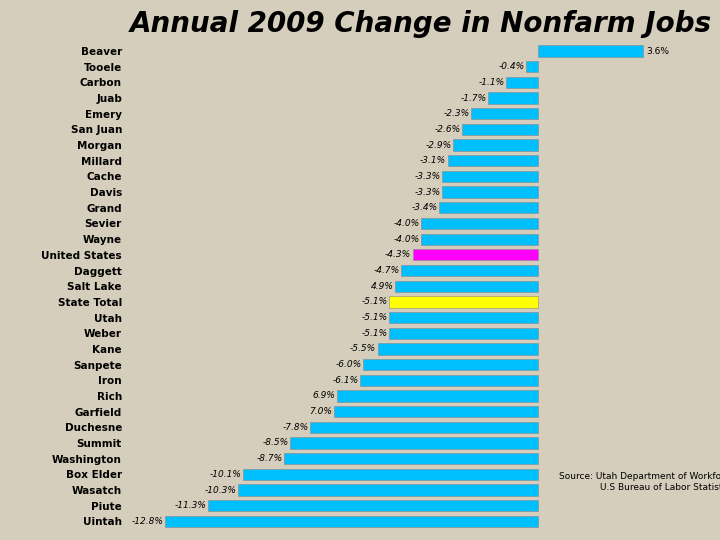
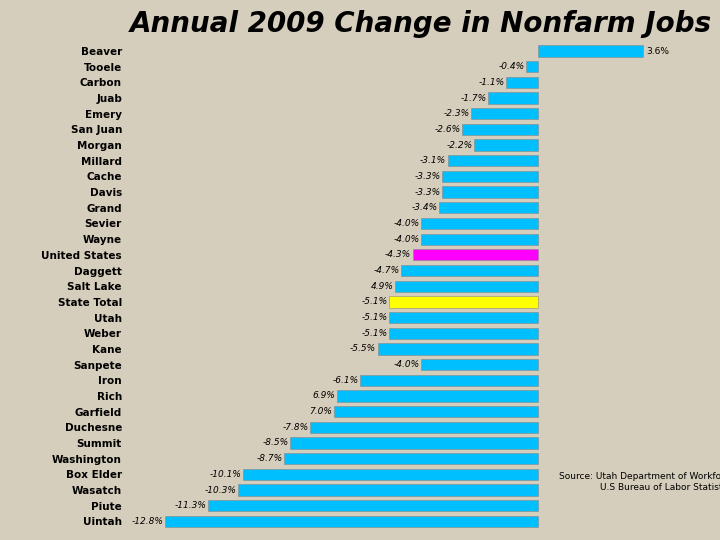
Morgan: -2.9% -> -2.2%
Sanpete: -6.0% -> -4.0%
